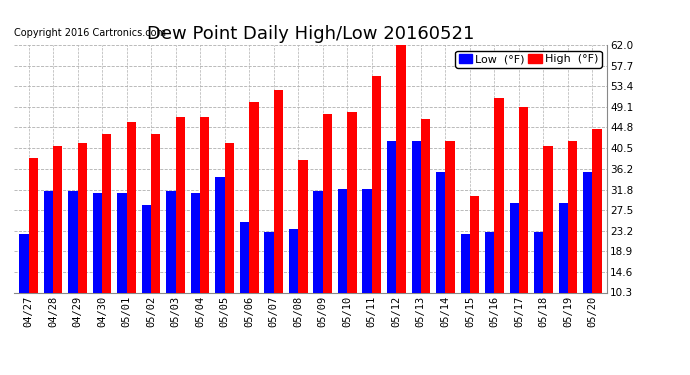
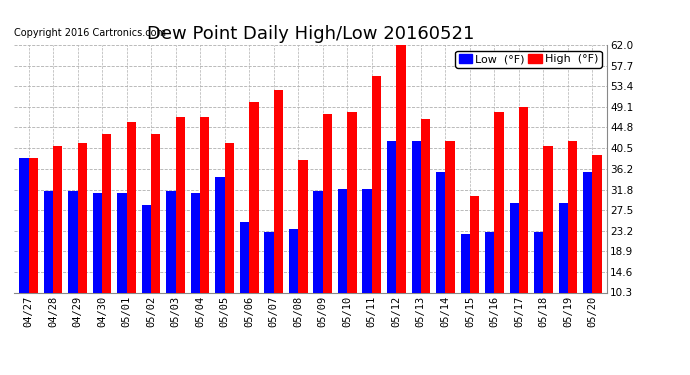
Low (°F)/04/27: 22.5 -> 38.5
High (°F)/05/16: 51.0 -> 48.0
High (°F)/05/20: 44.5 -> 39.0
